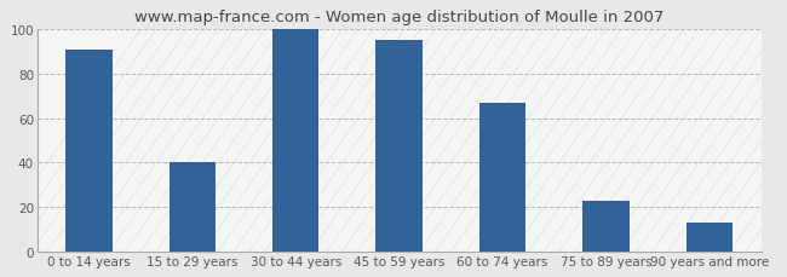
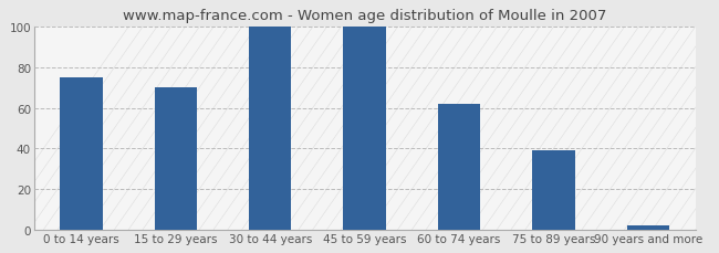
0 to 14 years: 91 -> 75
15 to 29 years: 40 -> 70
45 to 59 years: 95 -> 100
60 to 74 years: 67 -> 62
75 to 89 years: 23 -> 39
90 years and more: 13 -> 2
